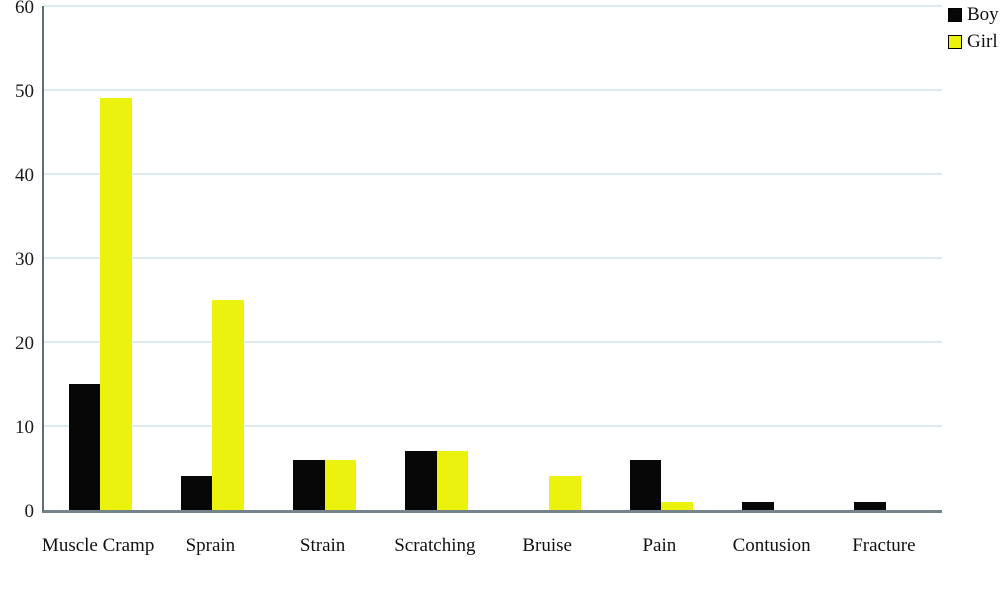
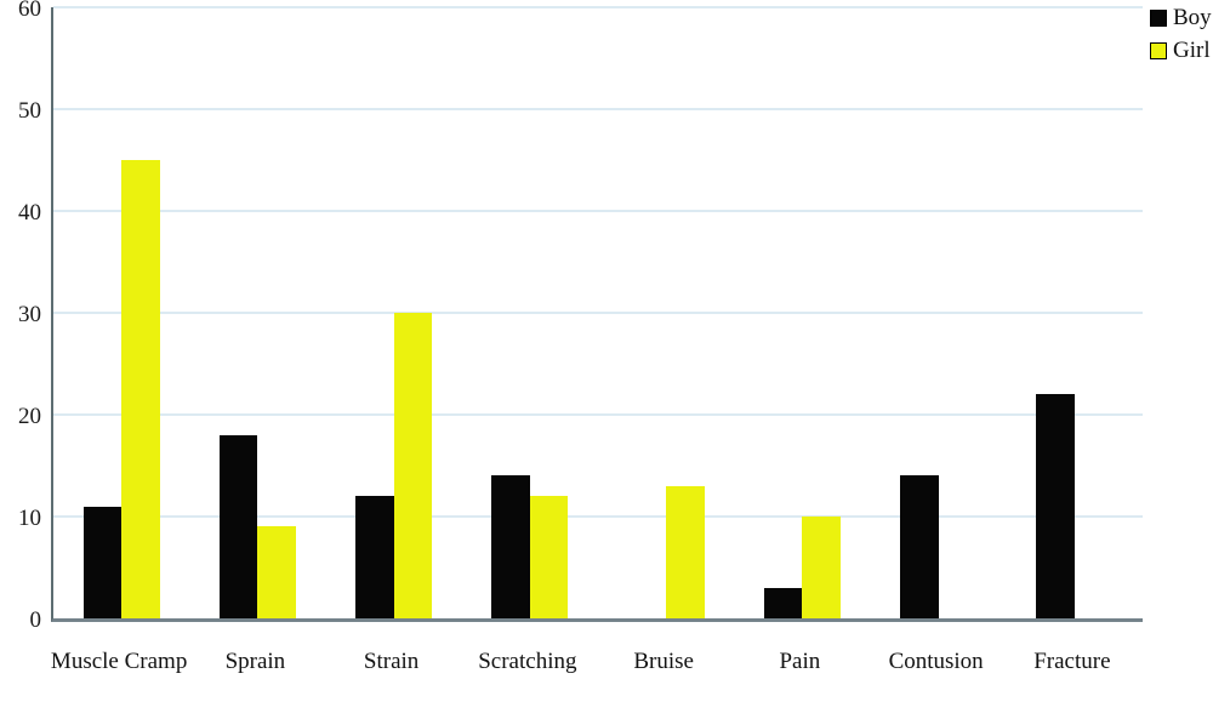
Boy/Muscle Cramp: 15 -> 11
Girl/Muscle Cramp: 49 -> 45
Boy/Sprain: 4 -> 18
Girl/Sprain: 25 -> 9
Boy/Strain: 6 -> 12
Girl/Strain: 6 -> 30
Boy/Scratching: 7 -> 14
Girl/Scratching: 7 -> 12
Girl/Bruise: 4 -> 13
Boy/Pain: 6 -> 3
Girl/Pain: 1 -> 10
Boy/Contusion: 1 -> 14
Boy/Fracture: 1 -> 22
